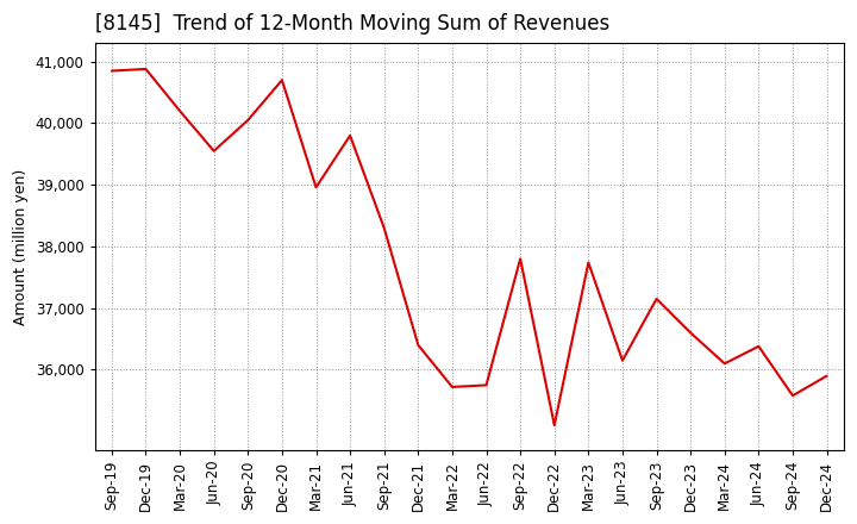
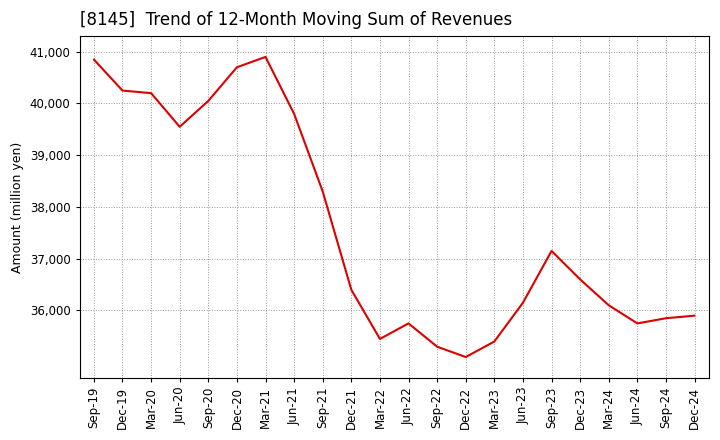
Dec-19: 40,880 -> 40,250
Mar-21: 38,960 -> 40,900
Mar-22: 35,720 -> 35,450
Sep-22: 37,800 -> 35,300
Mar-23: 37,740 -> 35,400
Jun-24: 36,380 -> 35,750
Sep-24: 35,580 -> 35,850
